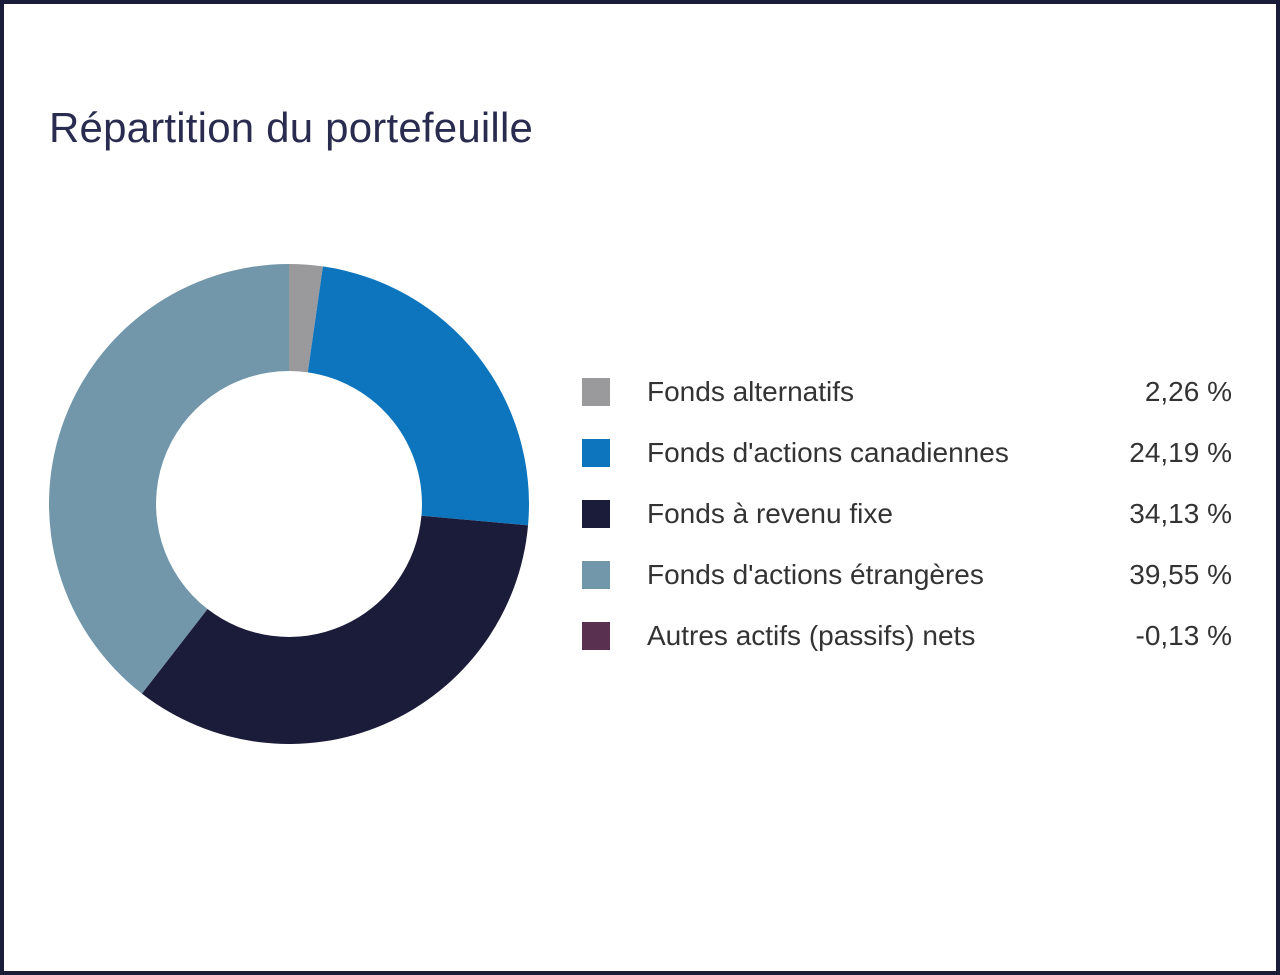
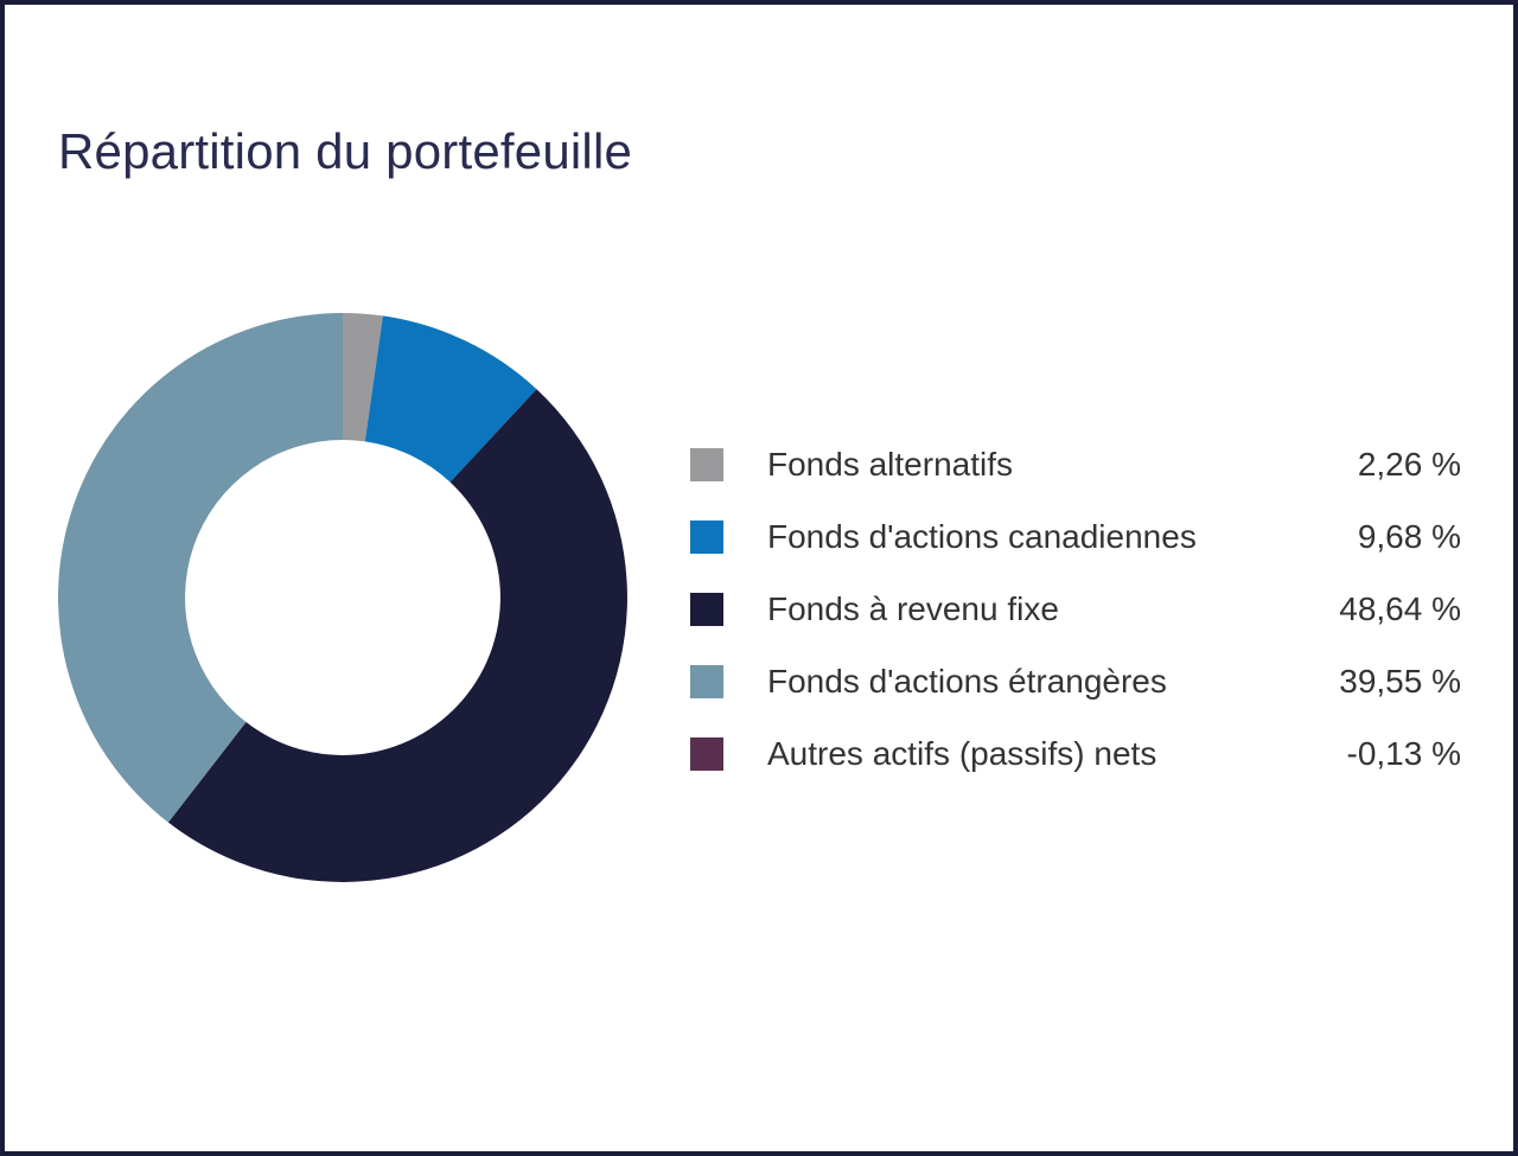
Fonds d'actions canadiennes: 24,19 -> 9,68
Fonds à revenu fixe: 34,13 -> 48,64
